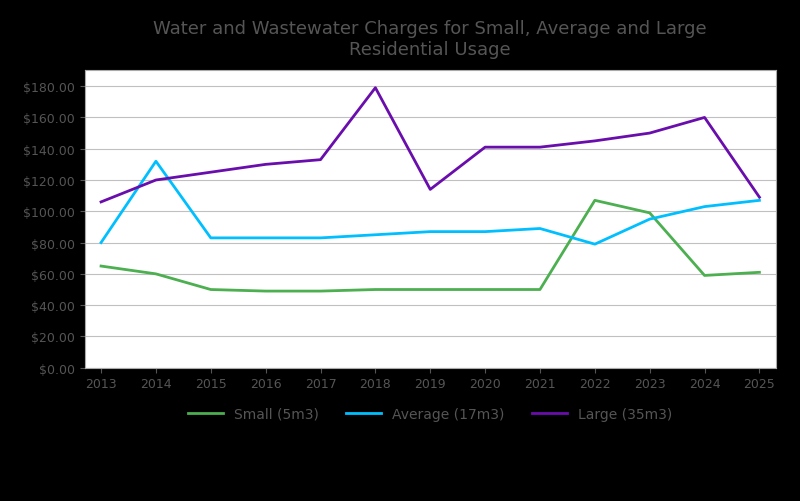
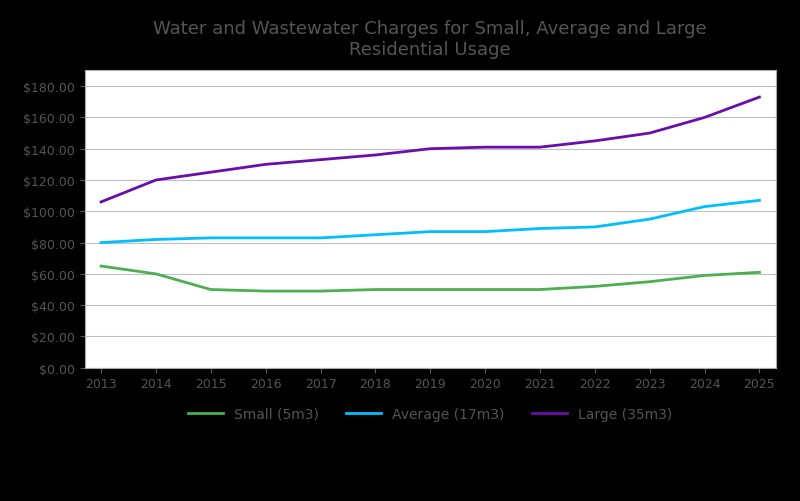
Average (17m3)/2014: $132 -> $82
Large (35m3)/2018: $179 -> $136
Large (35m3)/2019: $114 -> $140
Small (5m3)/2022: $107 -> $52
Average (17m3)/2022: $79 -> $90
Small (5m3)/2023: $99 -> $55
Large (35m3)/2025: $109 -> $173
